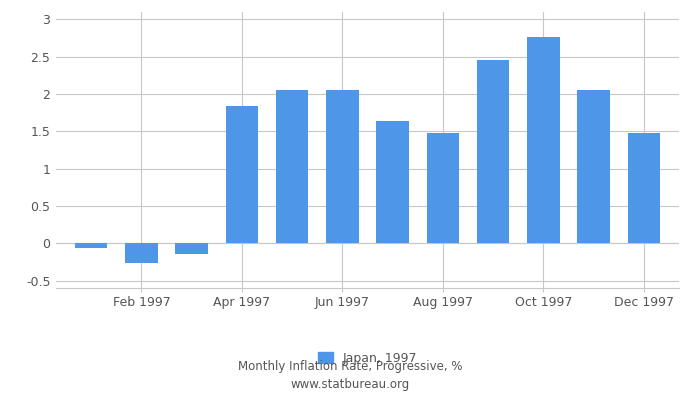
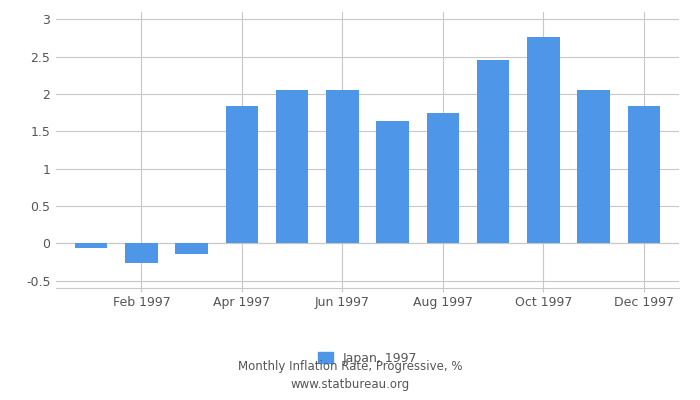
Aug 1997: 1.48 -> 1.74
Dec 1997: 1.48 -> 1.84
